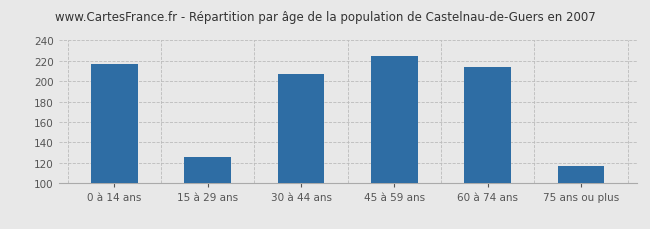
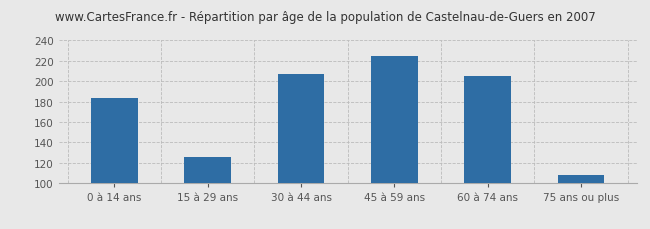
0 à 14 ans: 217 -> 183
60 à 74 ans: 214 -> 205
75 ans ou plus: 117 -> 108
